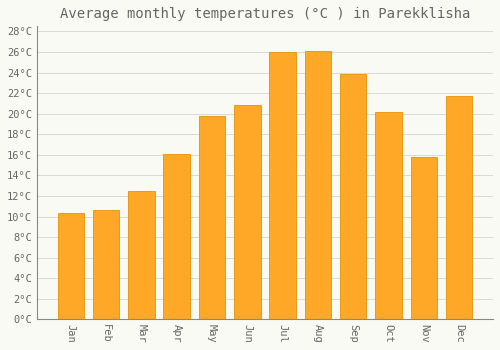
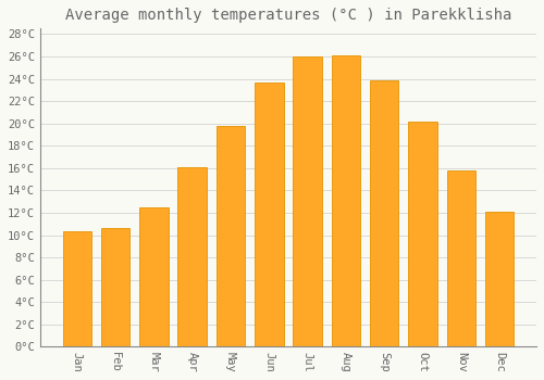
Jun: 20.8°C -> 23.7°C
Dec: 21.7°C -> 12.1°C
